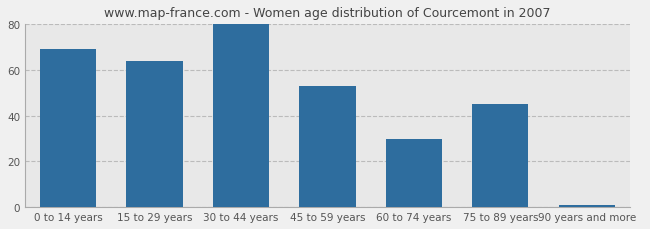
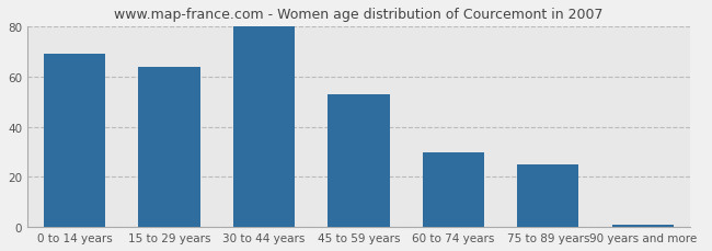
75 to 89 years: 45 -> 25
